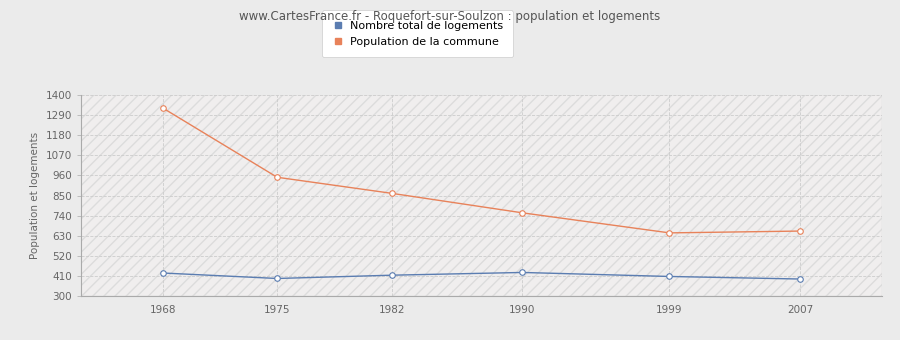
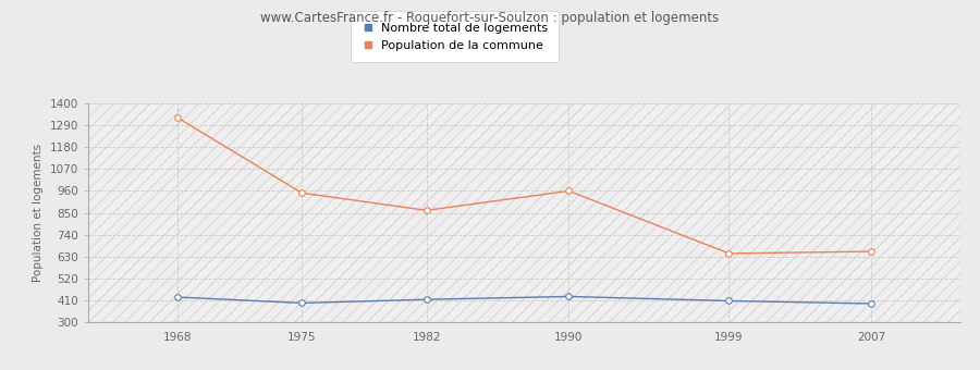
Population de la commune/1990: 760 -> 960
